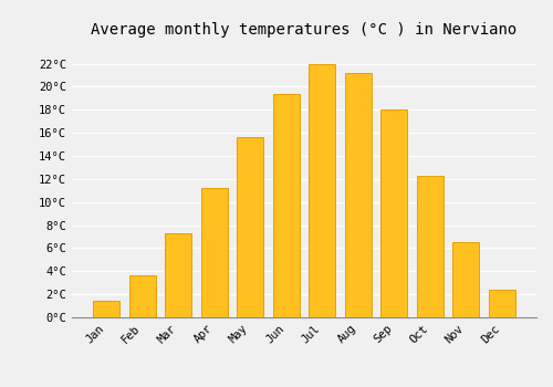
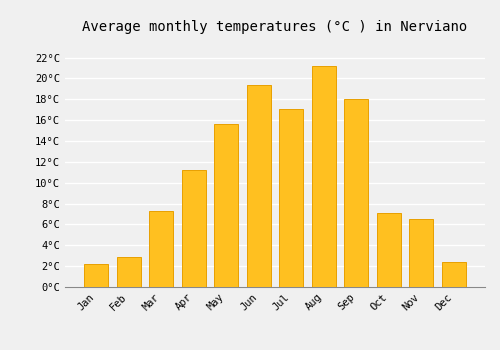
Jan: 1.4°C -> 2.2°C
Feb: 3.6°C -> 2.9°C
Jul: 22.0°C -> 17.1°C
Oct: 12.3°C -> 7.1°C
